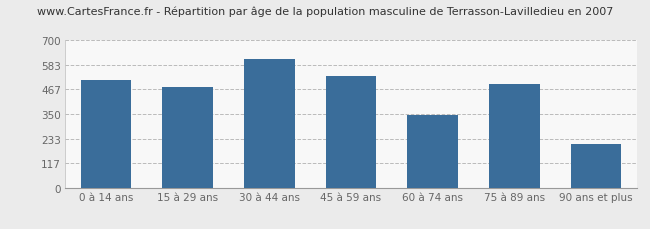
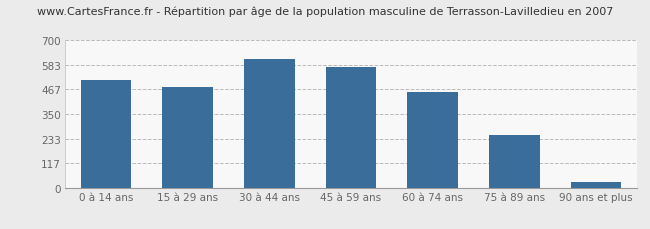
45 à 59 ans: 530 -> 575
60 à 74 ans: 345 -> 455
75 à 89 ans: 495 -> 248
90 ans et plus: 205 -> 28
